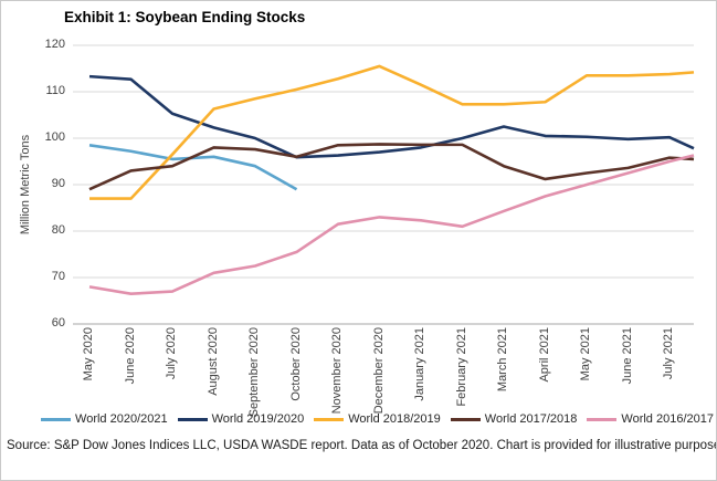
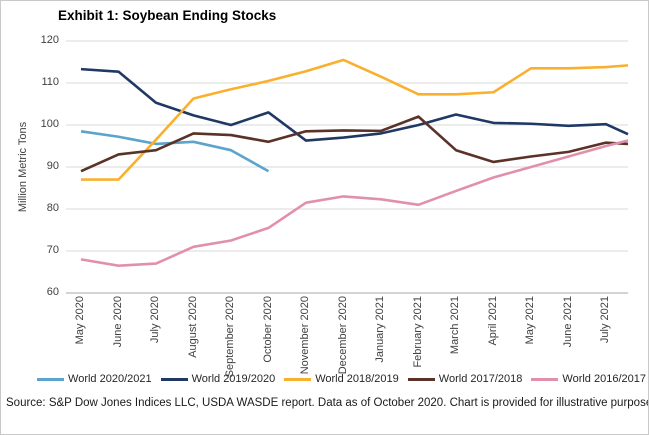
World 2019/2020/October 2020: 96 -> 103
World 2017/2018/February 2021: 99 -> 102
